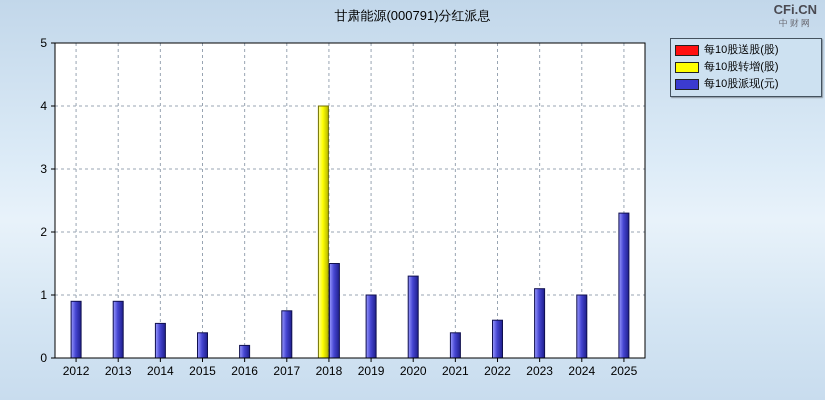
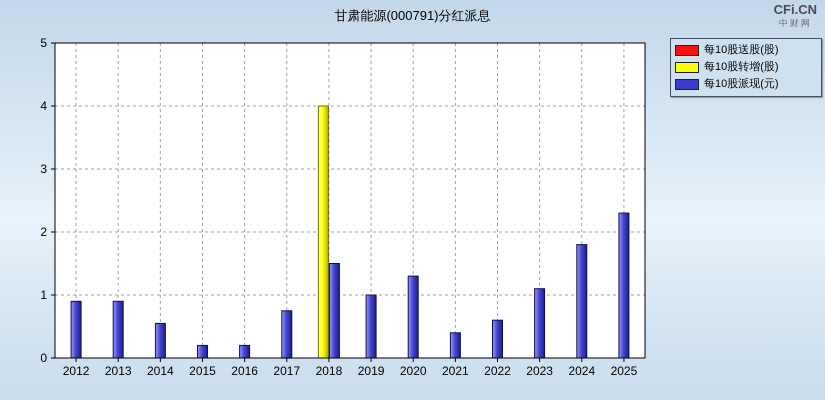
每10股派现(元)/2015: 0.4 -> 0.2
每10股派现(元)/2024: 1.0 -> 1.8
